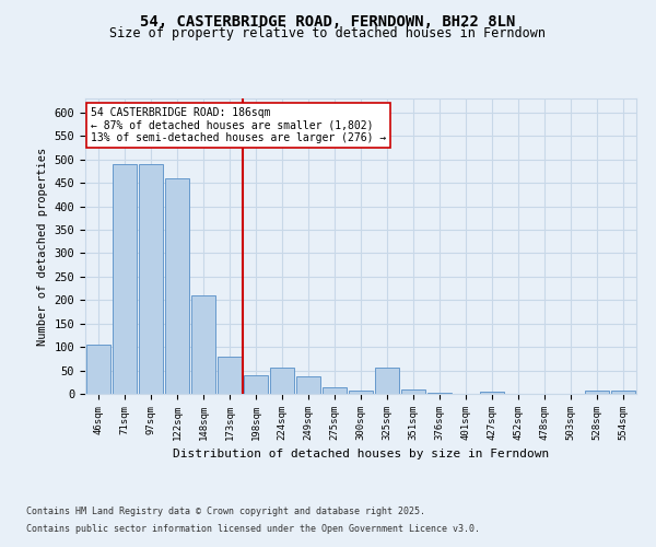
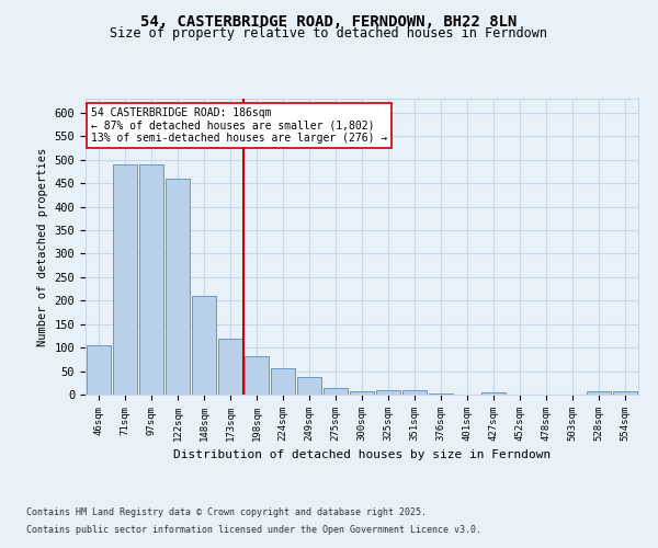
173sqm: 80 -> 120
198sqm: 40 -> 82
325sqm: 55 -> 10
